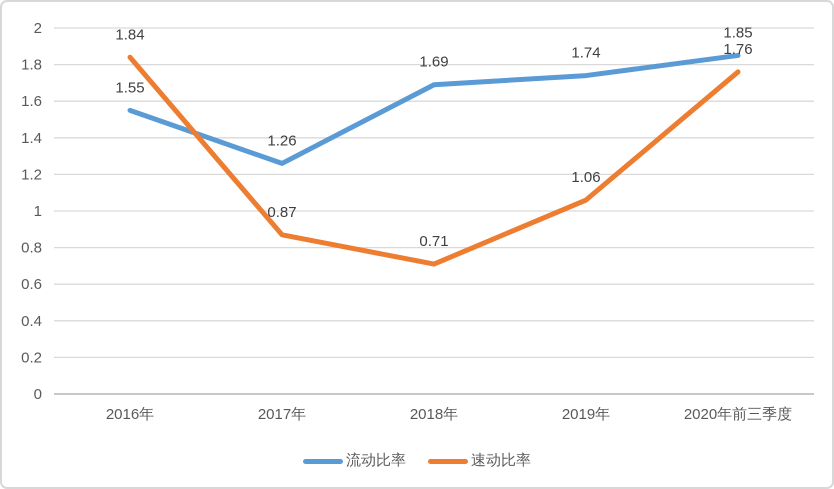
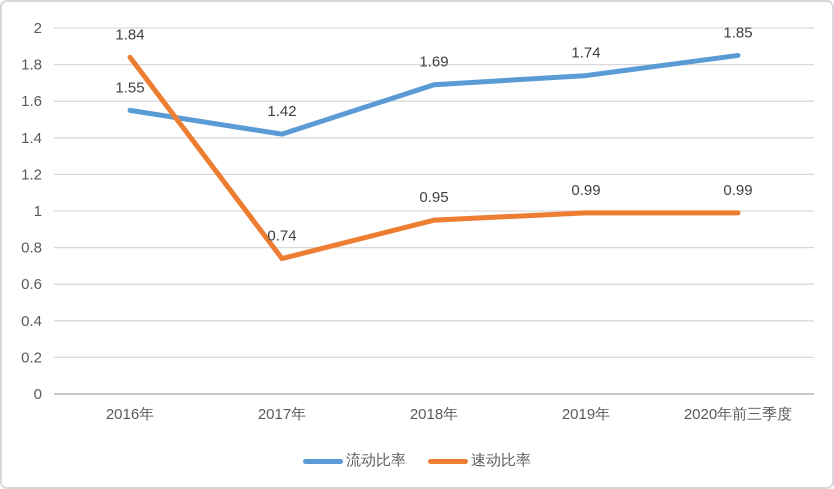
流动比率/2017年: 1.26 -> 1.42
速动比率/2017年: 0.87 -> 0.74
速动比率/2018年: 0.71 -> 0.95
速动比率/2019年: 1.06 -> 0.99
速动比率/2020年前三季度: 1.76 -> 0.99
